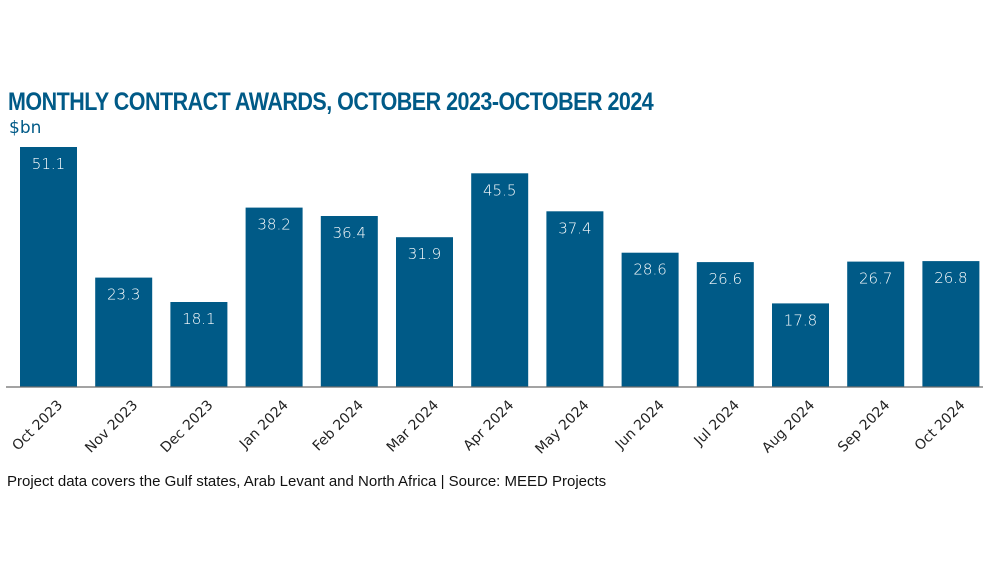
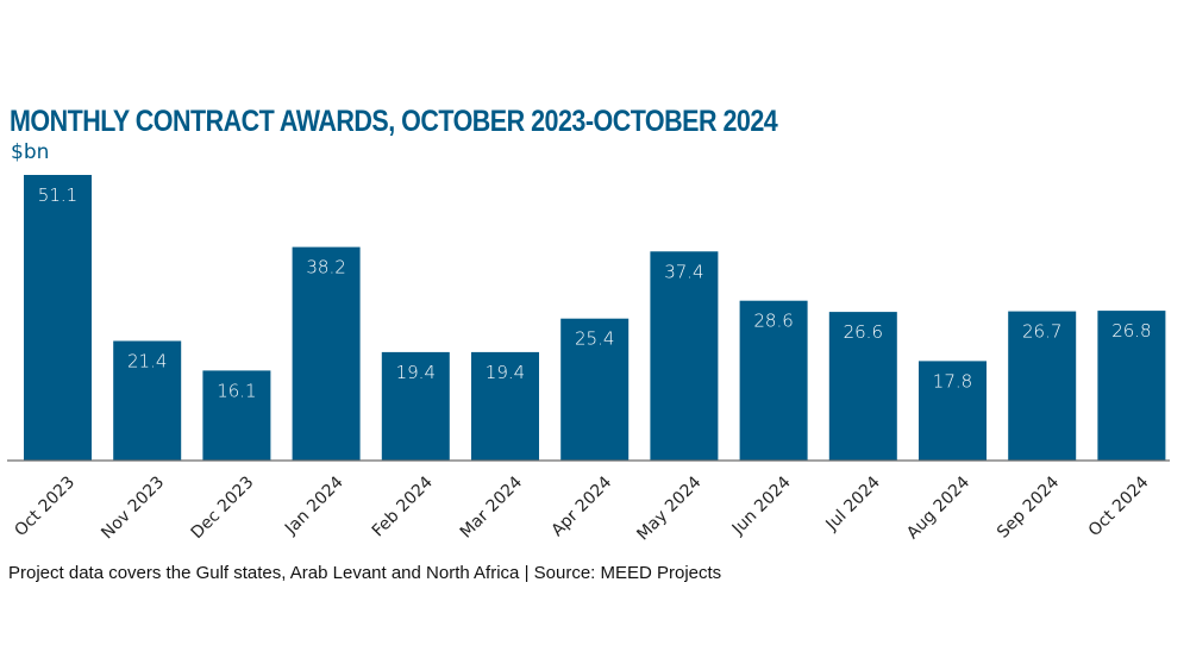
Nov 2023: 23.3 -> 21.4
Dec 2023: 18.1 -> 16.1
Feb 2024: 36.4 -> 19.4
Mar 2024: 31.9 -> 19.4
Apr 2024: 45.5 -> 25.4
